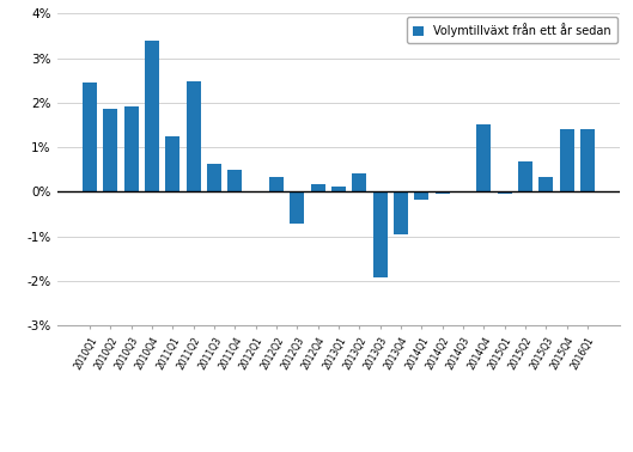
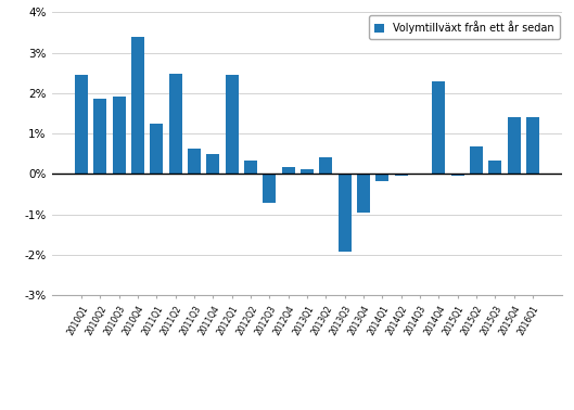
2012Q1: 0.02% -> 2.45%
2014Q4: 1.52% -> 2.30%
